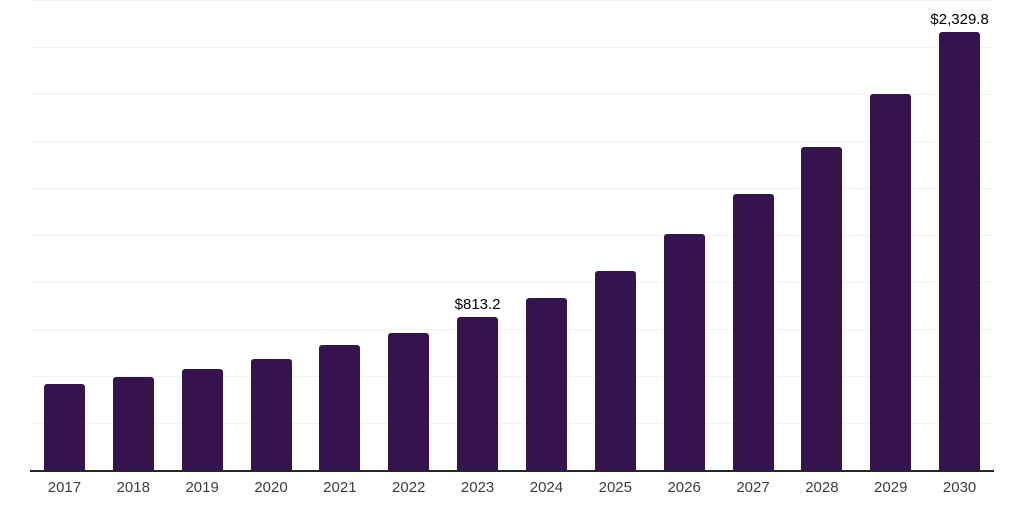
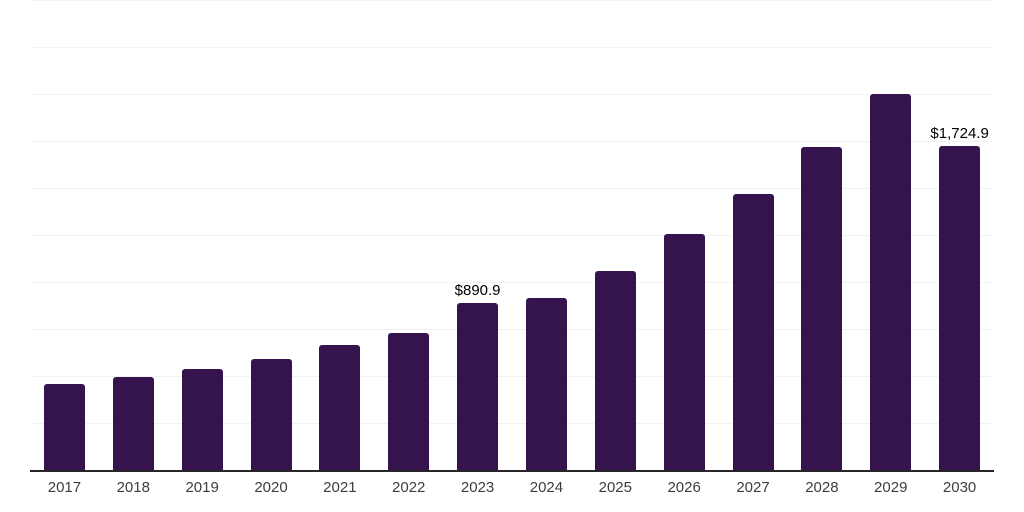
2023: $813.2 -> $890.9
2030: $2,329.8 -> $1,724.9
